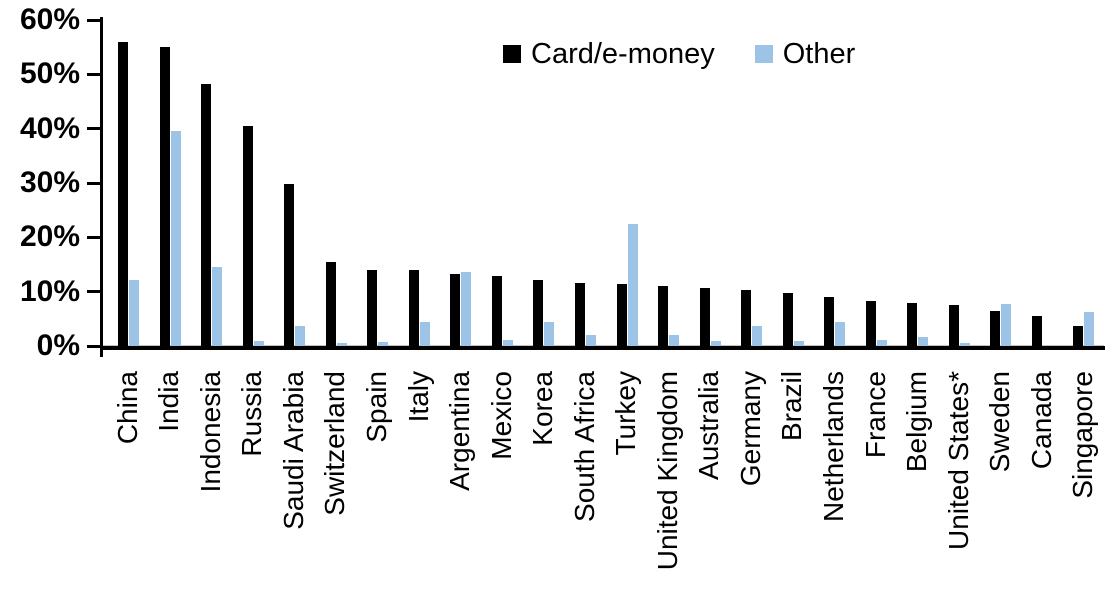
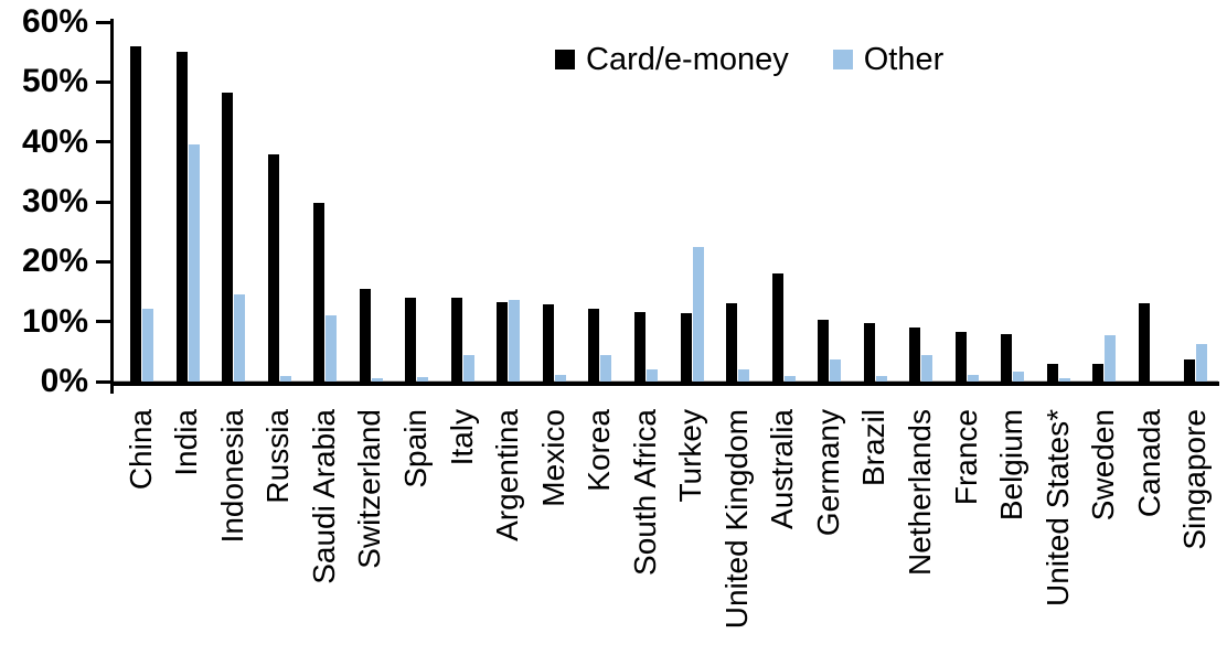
Card/e-money/Russia: 40% -> 38%
Other/Saudi Arabia: 4% -> 11%
Card/e-money/United Kingdom: 11% -> 13%
Card/e-money/Australia: 11% -> 18%
Card/e-money/United States*: 8% -> 3%
Card/e-money/Sweden: 6% -> 3%
Card/e-money/Canada: 6% -> 13%
